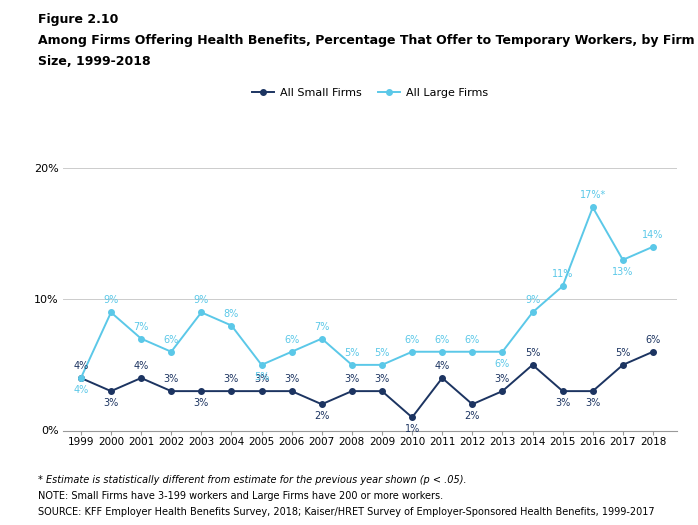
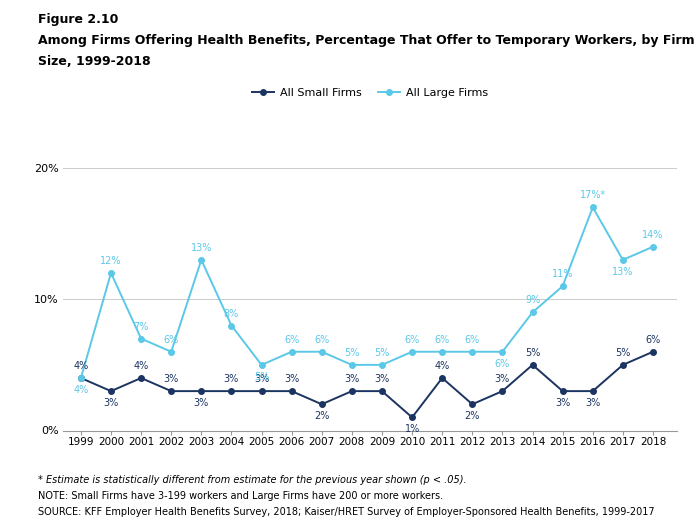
All Large Firms/2000: 9% -> 12%
All Large Firms/2003: 9% -> 13%
All Large Firms/2007: 7% -> 6%
